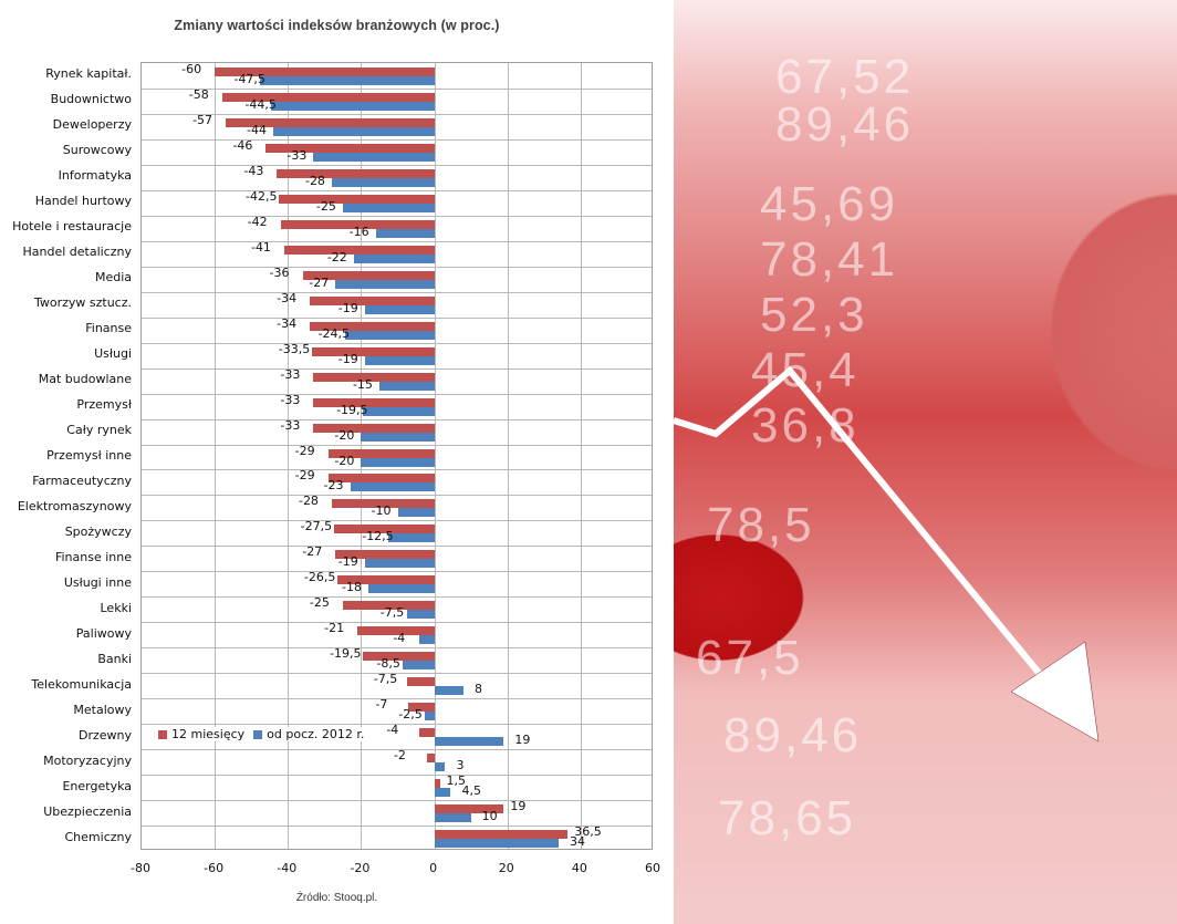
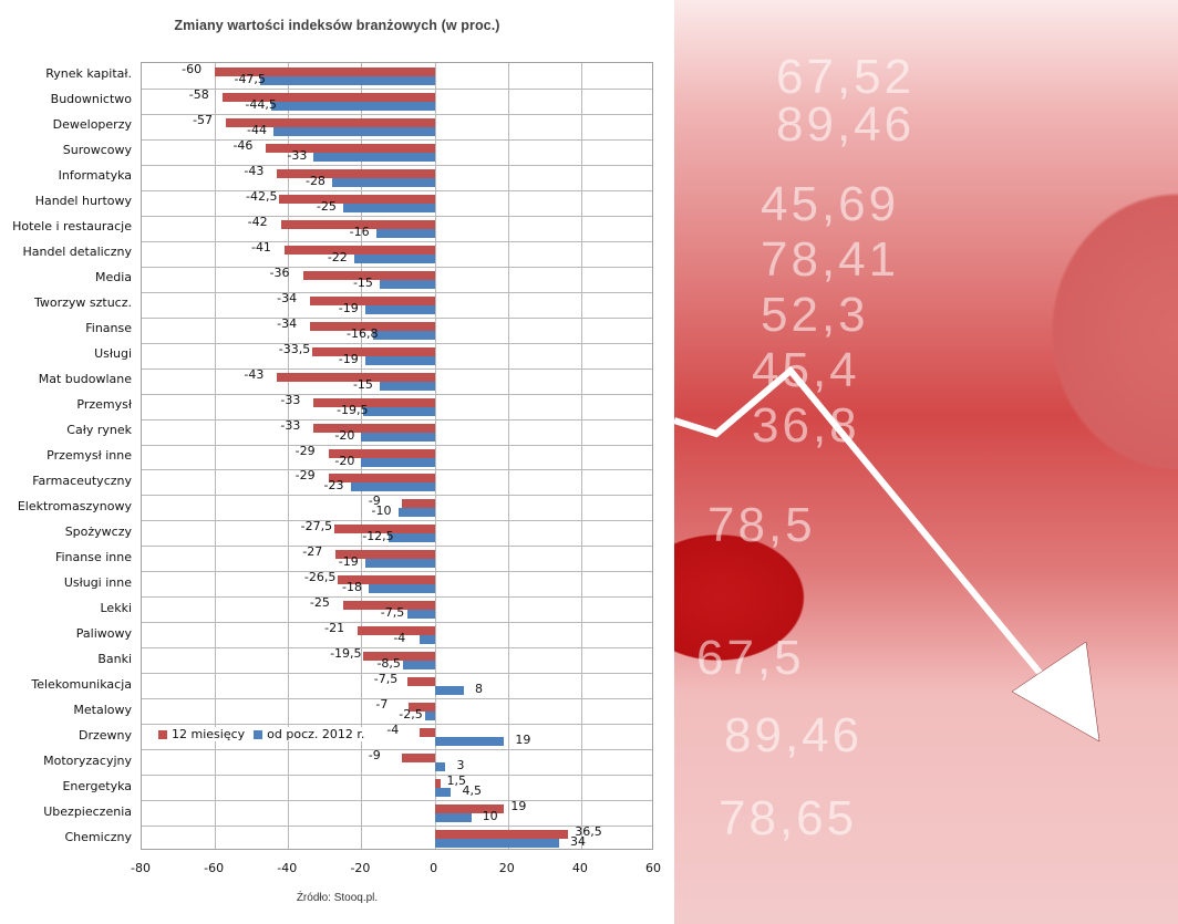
od pocz. 2012 r./Media: -27 -> -15
od pocz. 2012 r./Finanse: -24,5 -> -16,8
12 miesięcy/Mat budowlane: -33 -> -43
12 miesięcy/Elektromaszynowy: -28 -> -9
12 miesięcy/Motoryzacyjny: -2 -> -9
